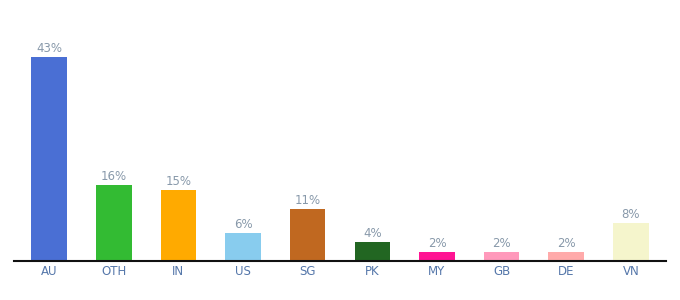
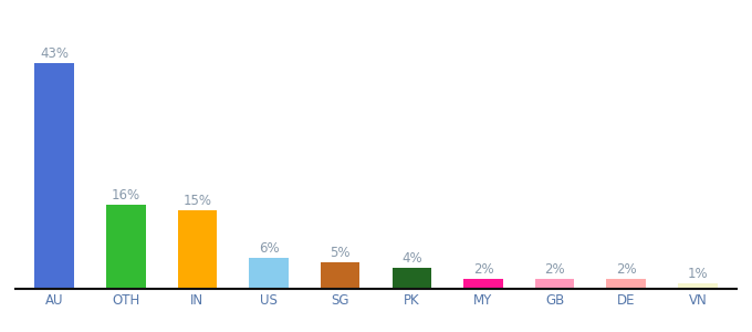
SG: 11% -> 5%
VN: 8% -> 1%
